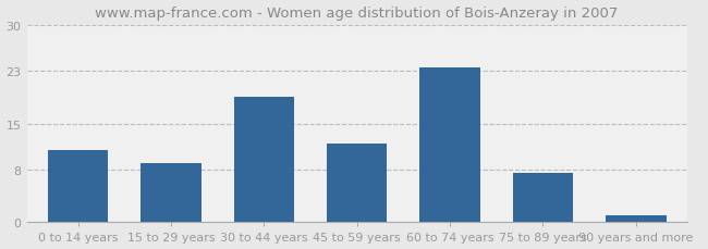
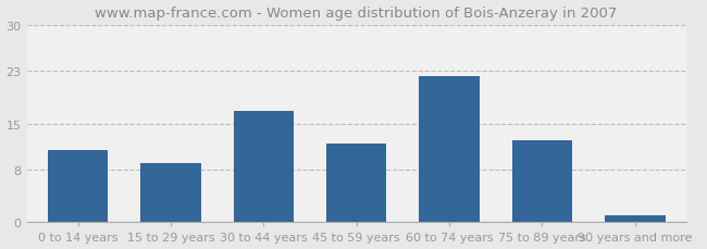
30 to 44 years: 19.0 -> 17.0
60 to 74 years: 23.5 -> 22.2
75 to 89 years: 7.5 -> 12.4
